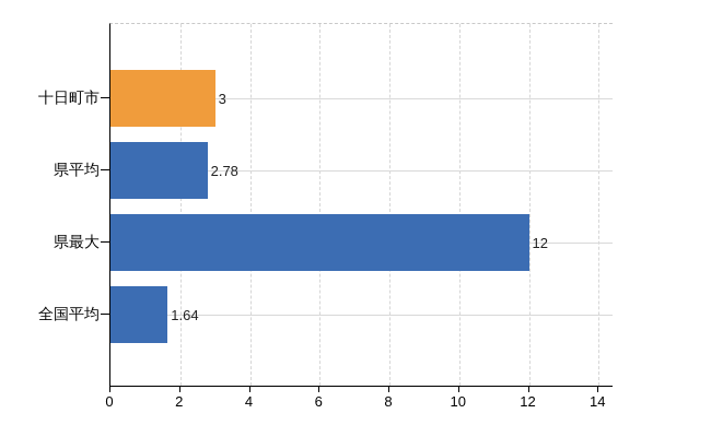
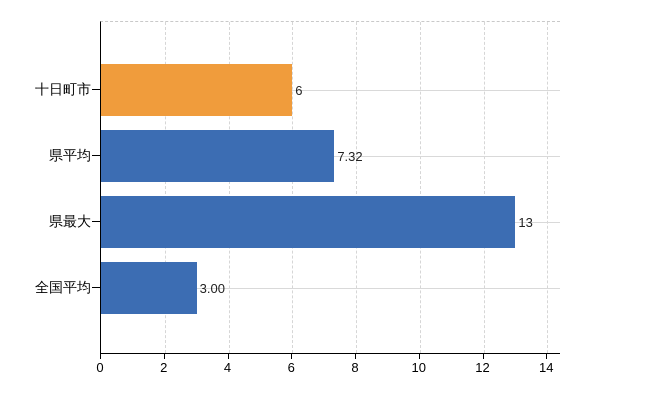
十日町市: 3 -> 6
県平均: 2.78 -> 7.32
県最大: 12 -> 13
全国平均: 1.64 -> 3.00
